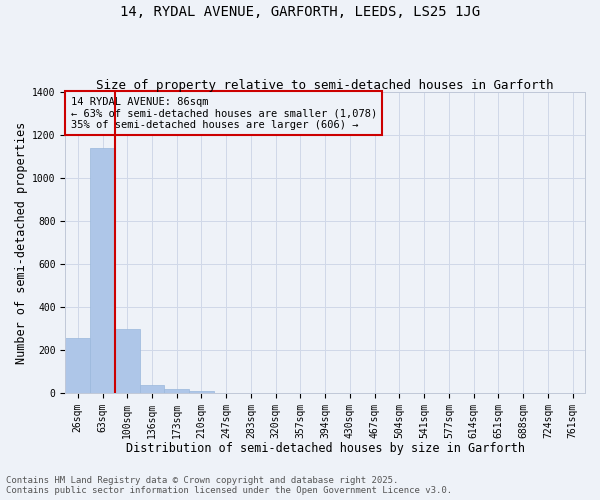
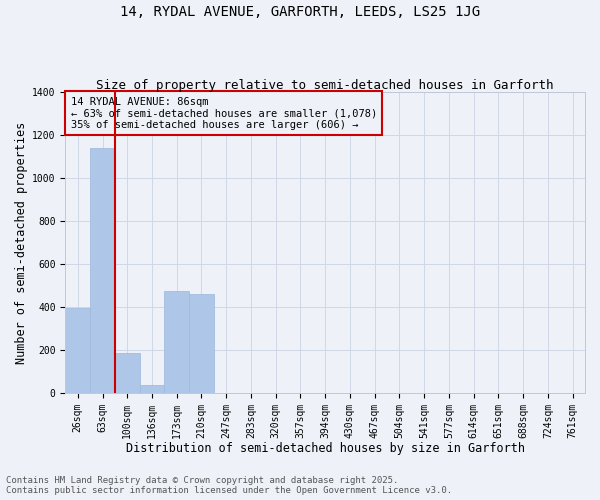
26sqm: 255 -> 395
100sqm: 295 -> 185
173sqm: 18 -> 475
210sqm: 8 -> 460
